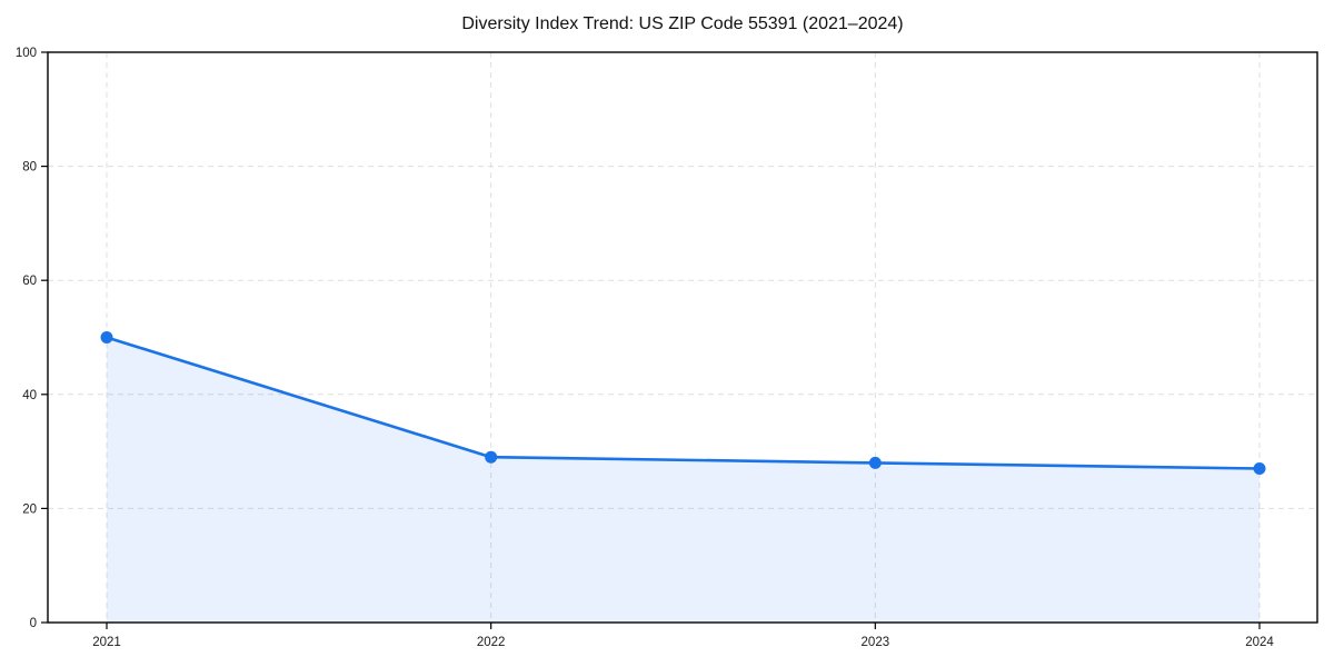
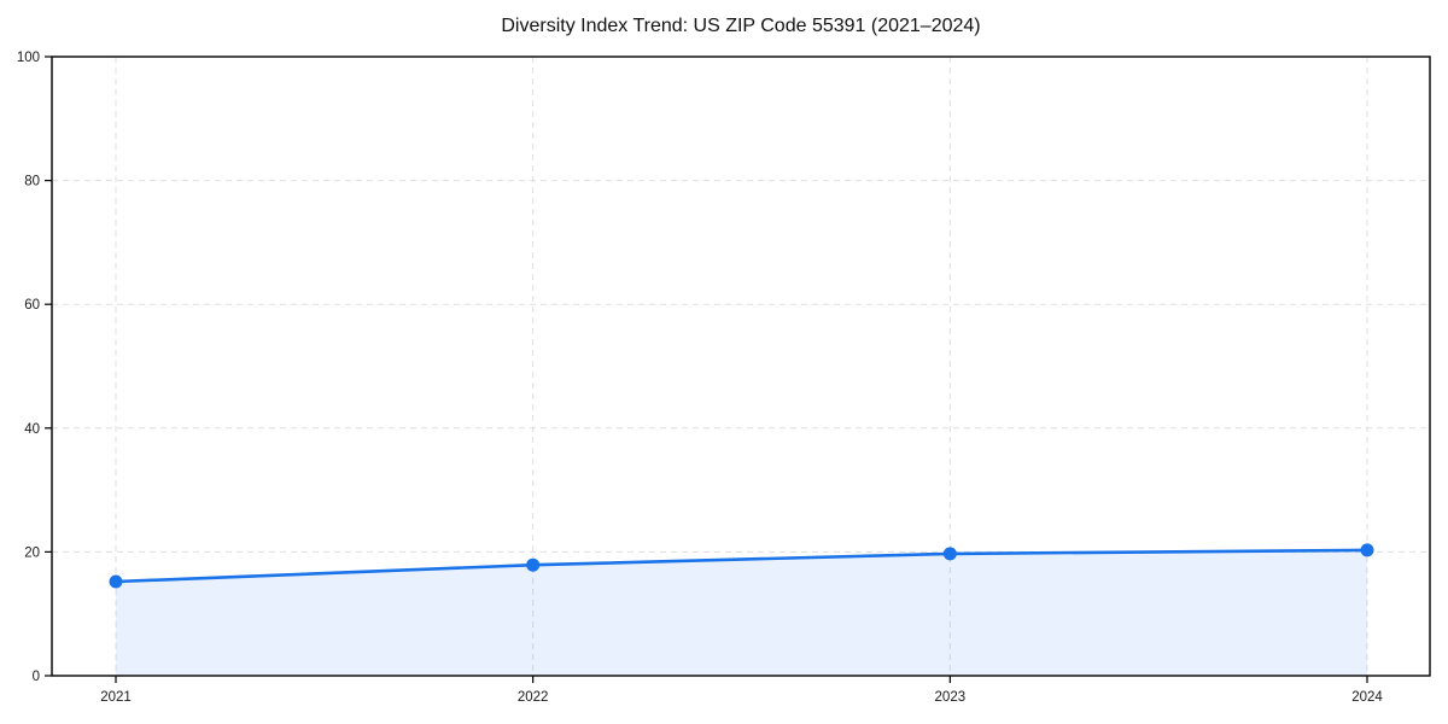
2021: 50 -> 15
2022: 29 -> 18
2023: 28 -> 20
2024: 27 -> 20
